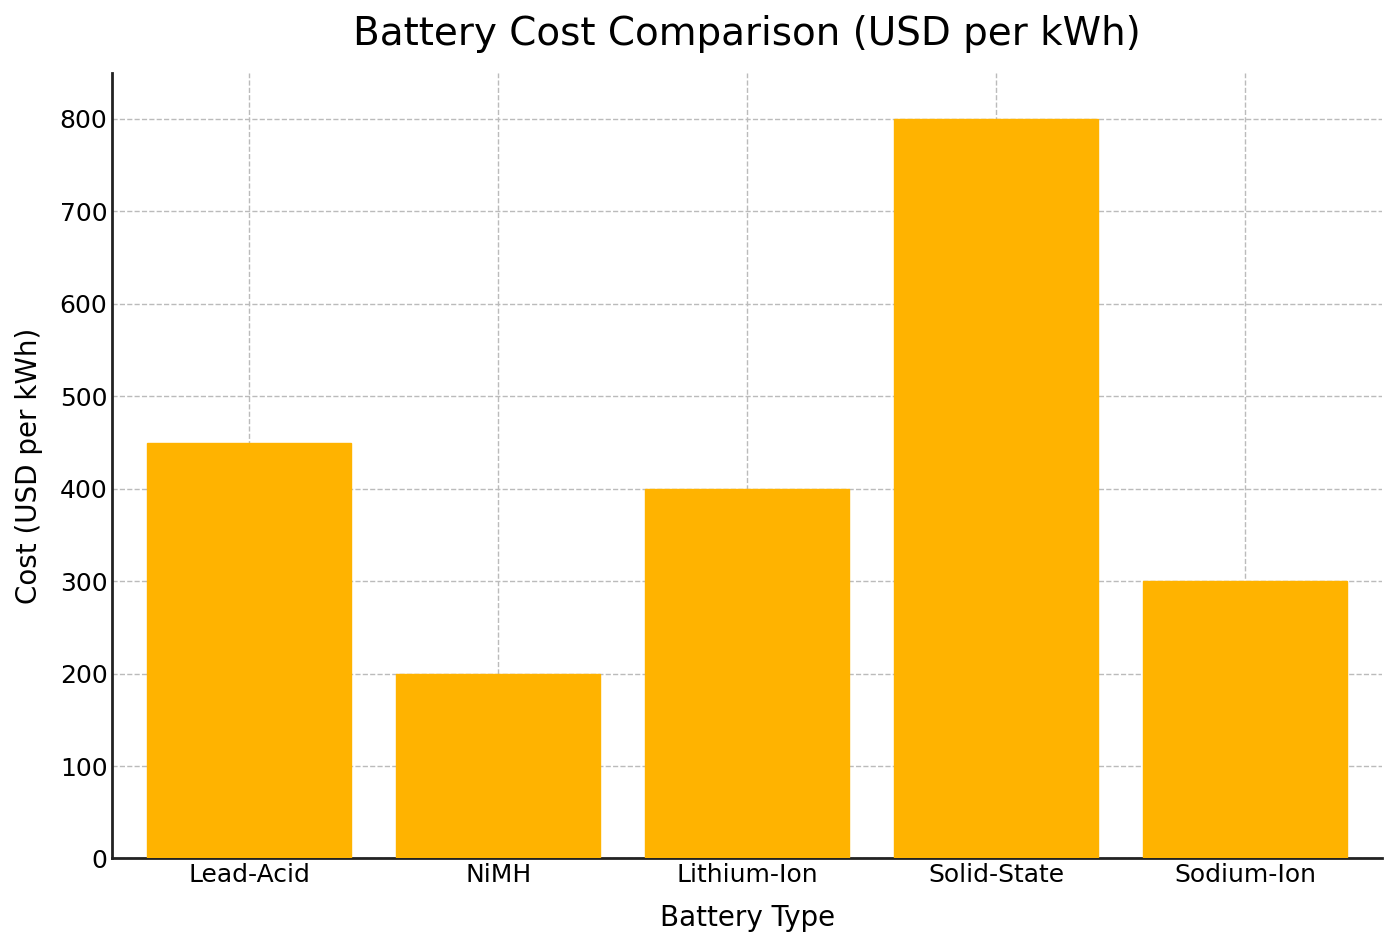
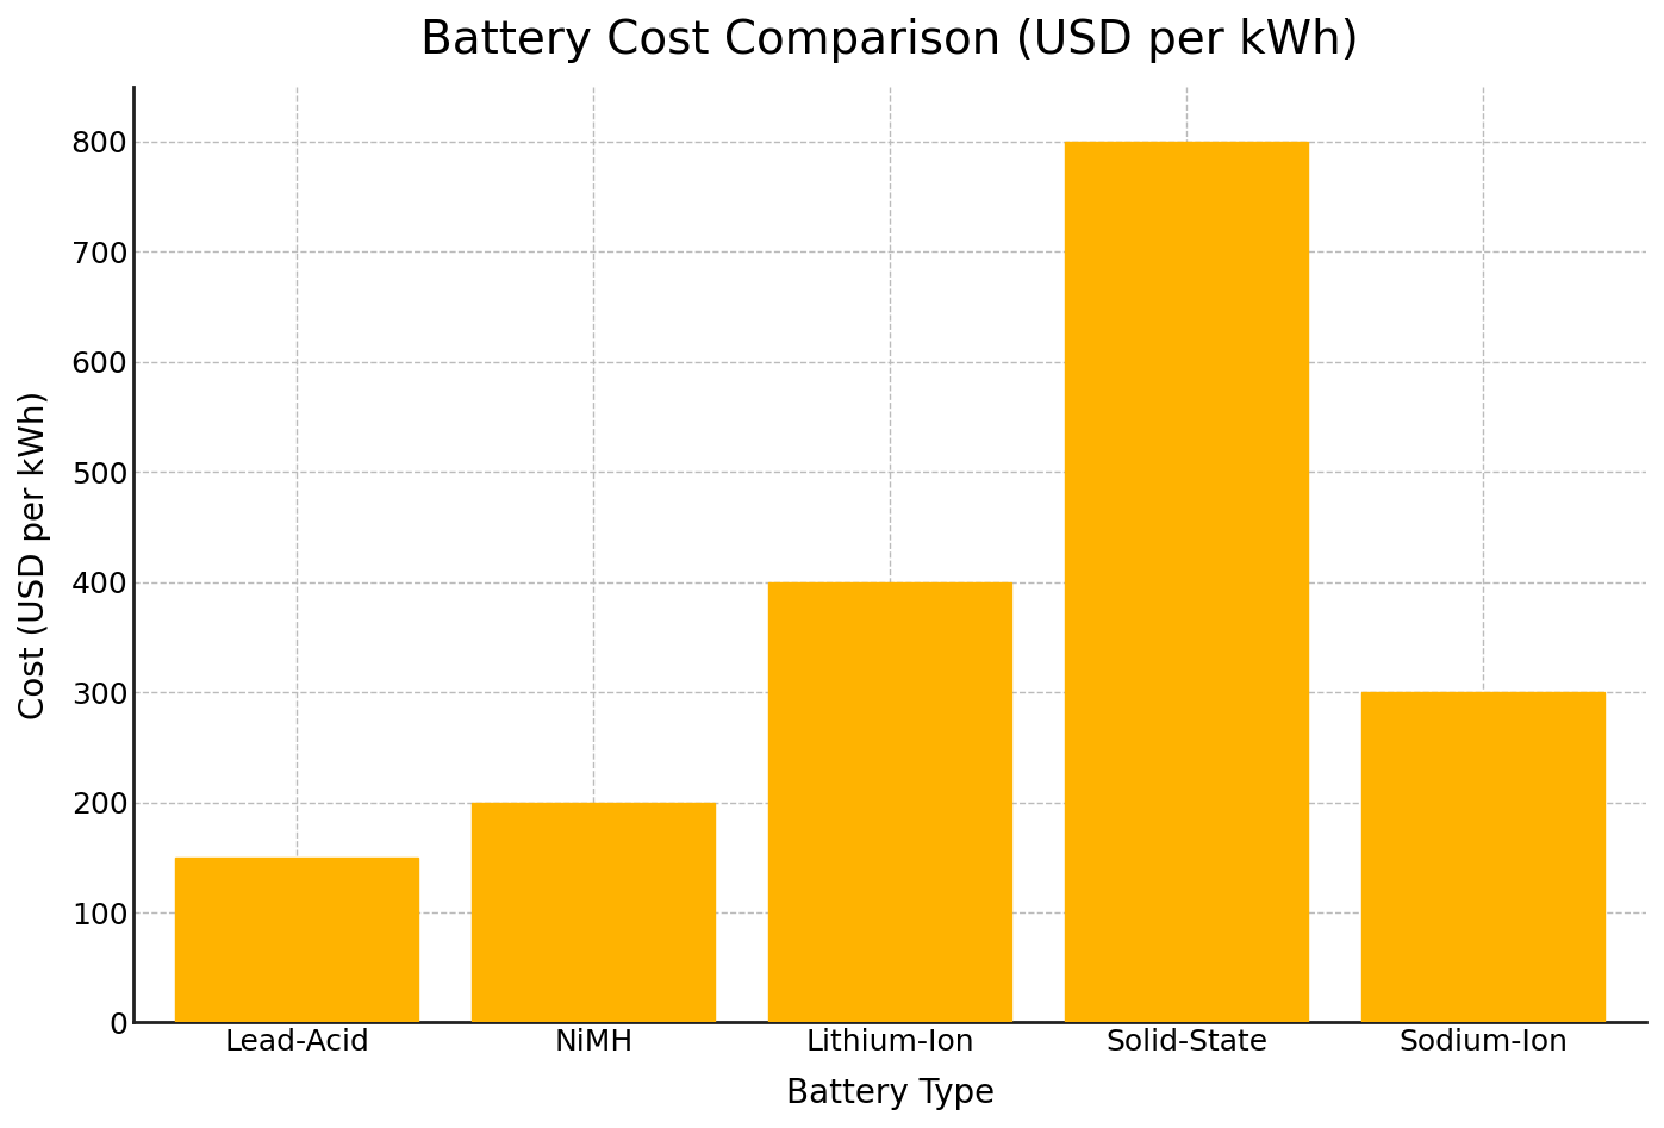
Lead-Acid: 450 -> 150
